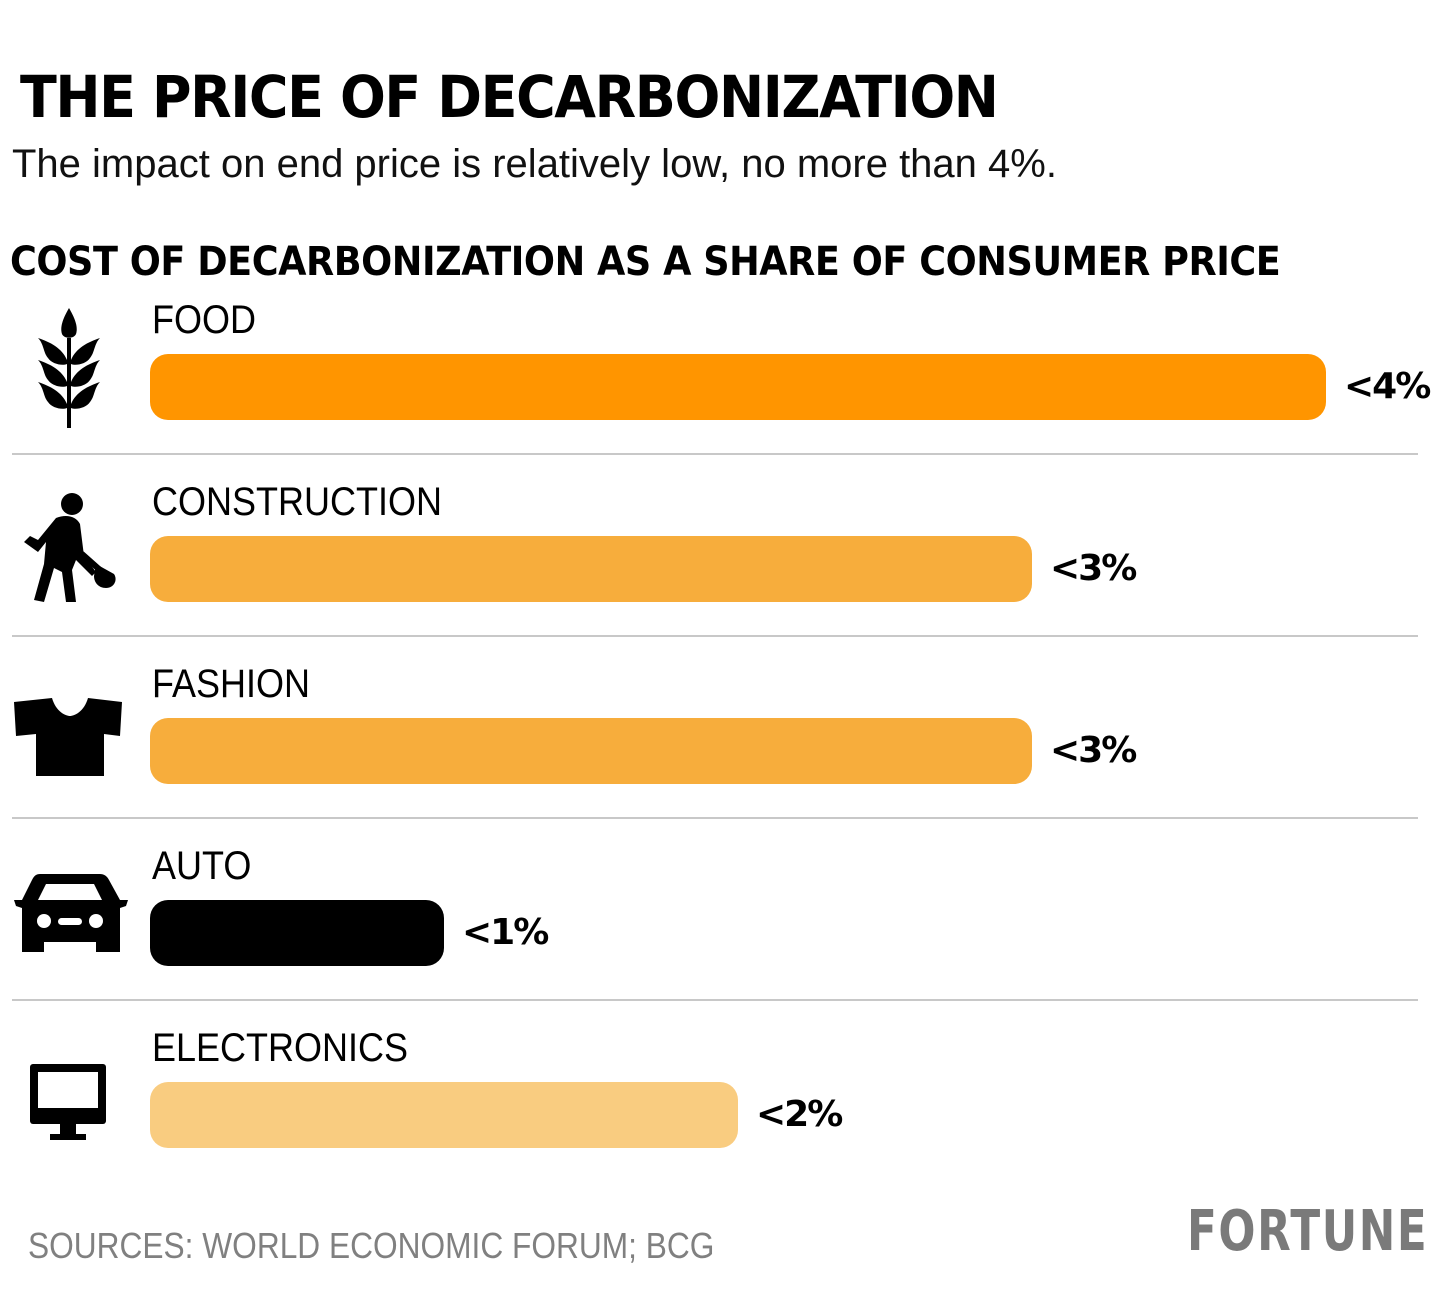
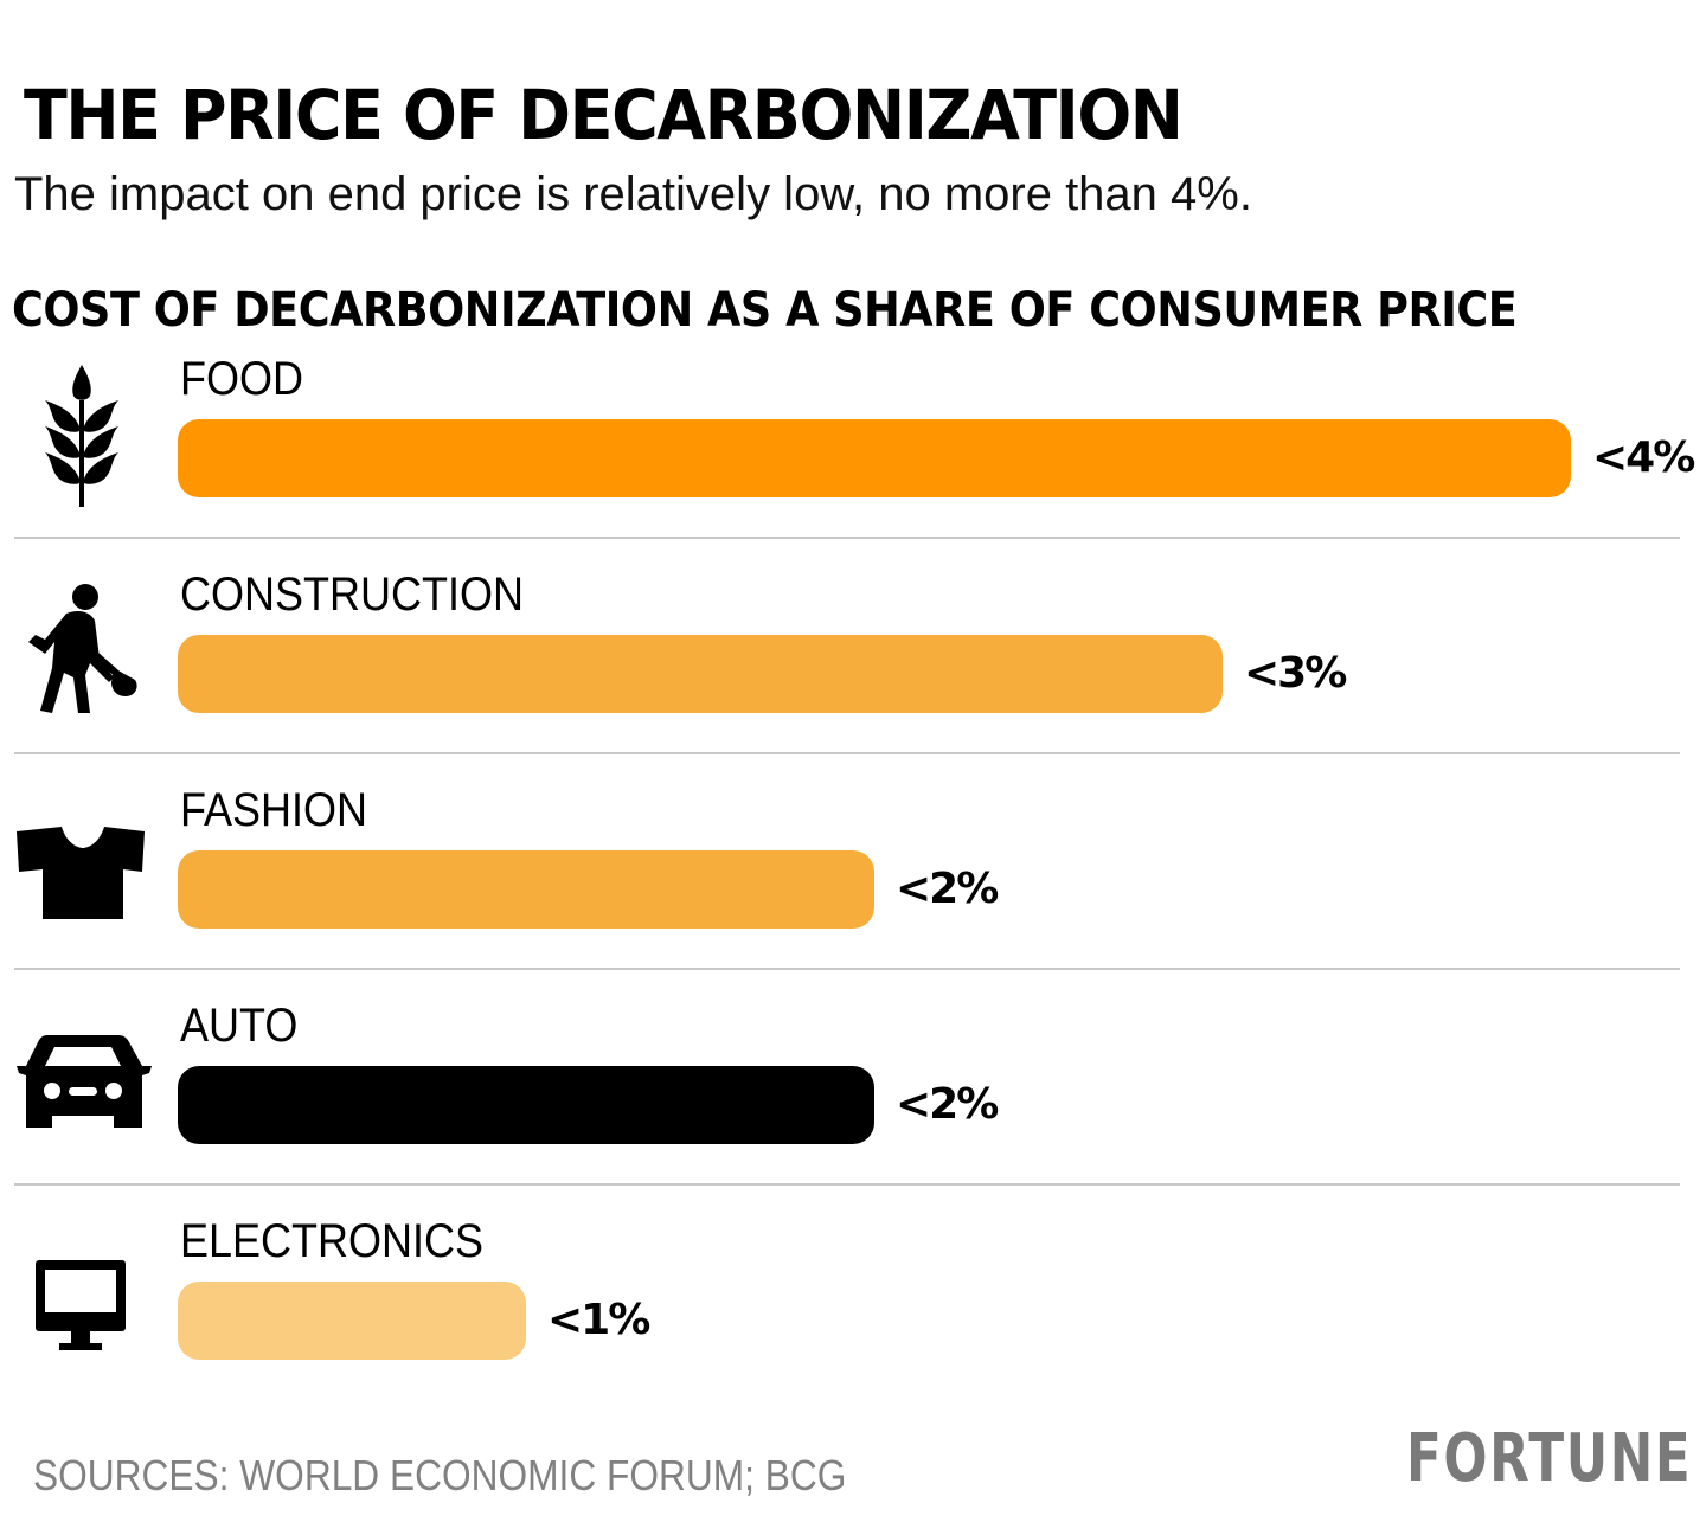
FASHION: 3 -> 2
AUTO: 1 -> 2
ELECTRONICS: 2 -> 1
